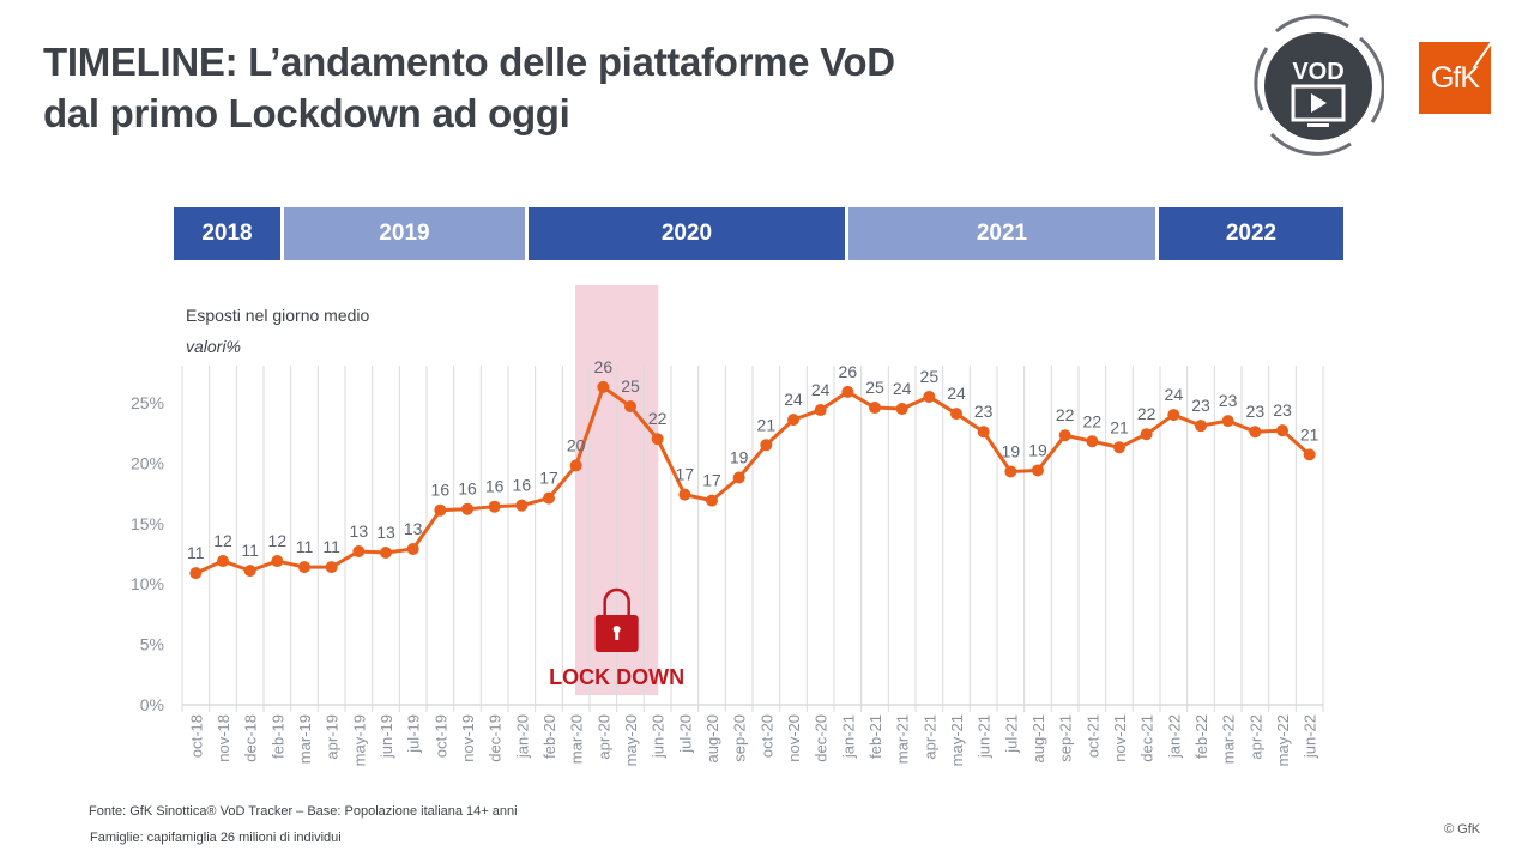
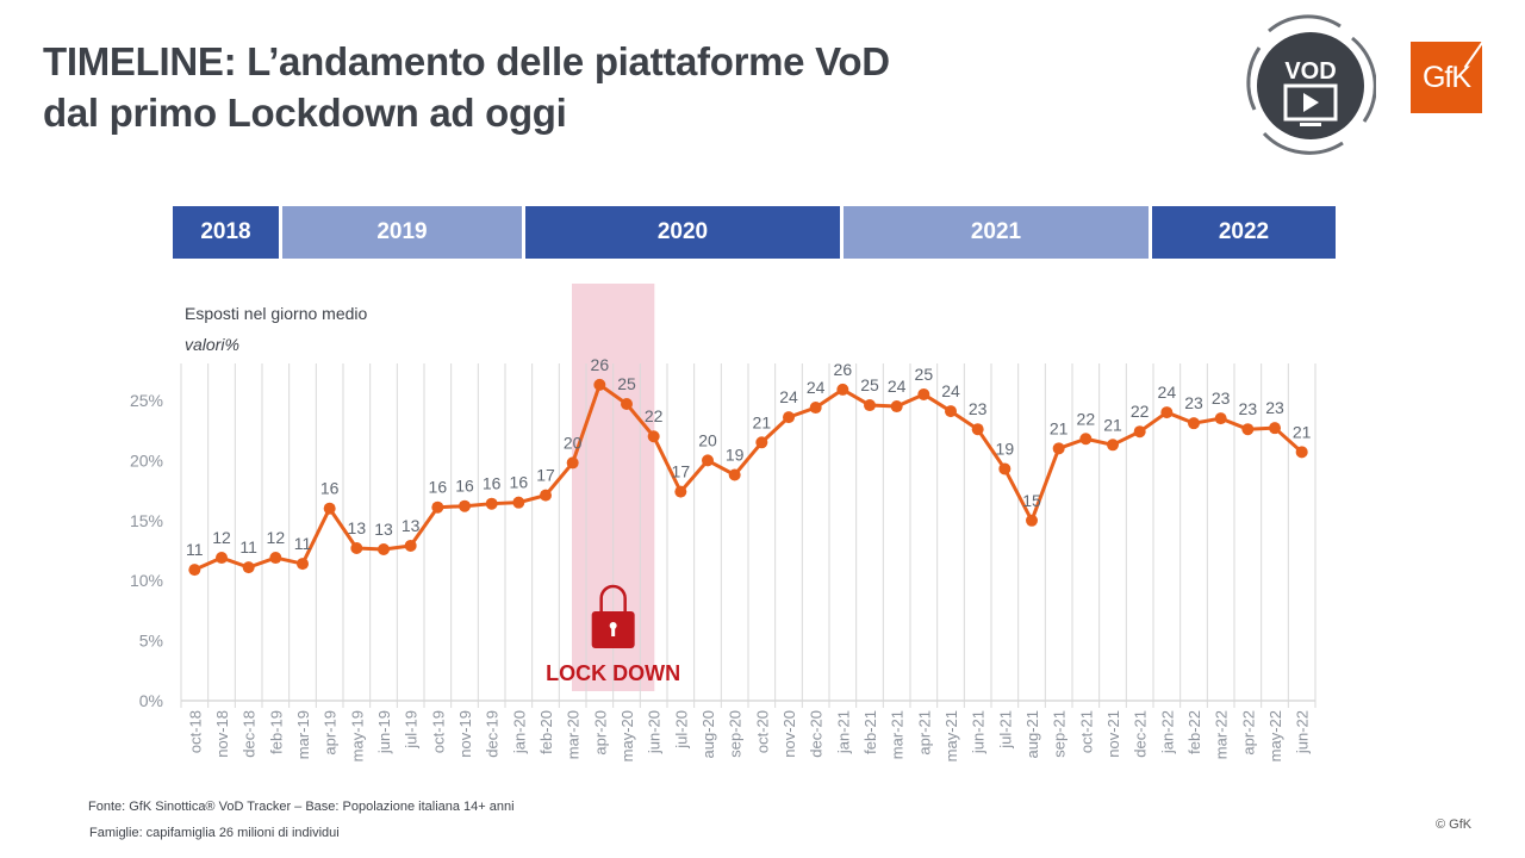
apr-19: 11 -> 16
aug-20: 17 -> 20
aug-21: 19 -> 15
sep-21: 22 -> 21
